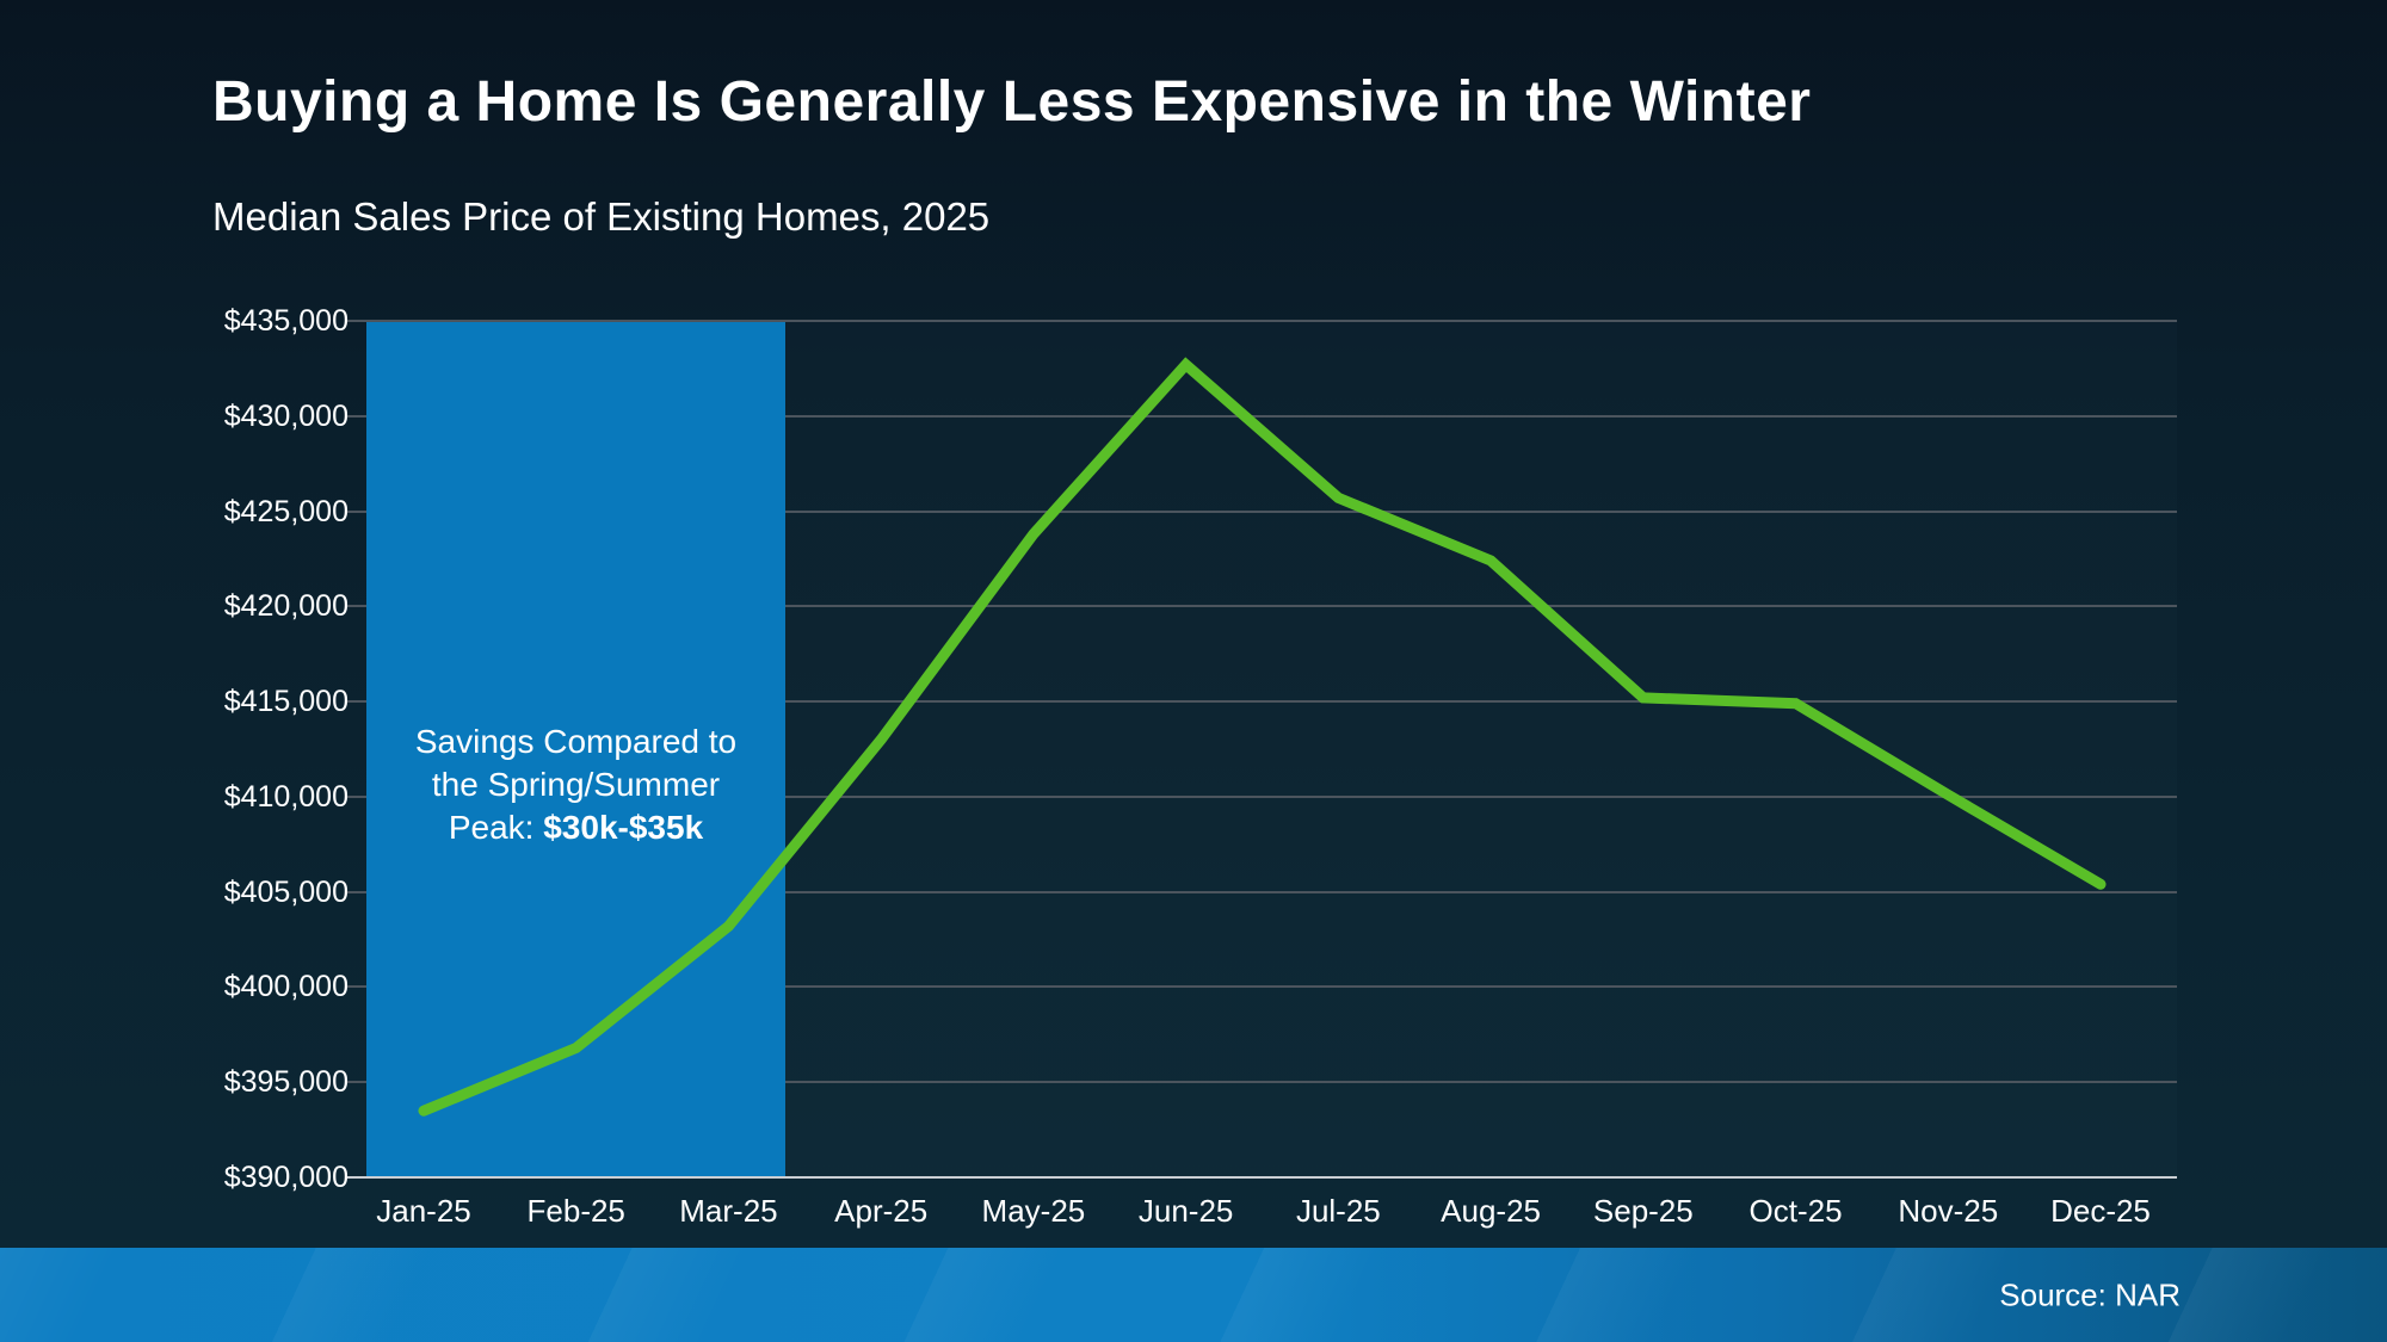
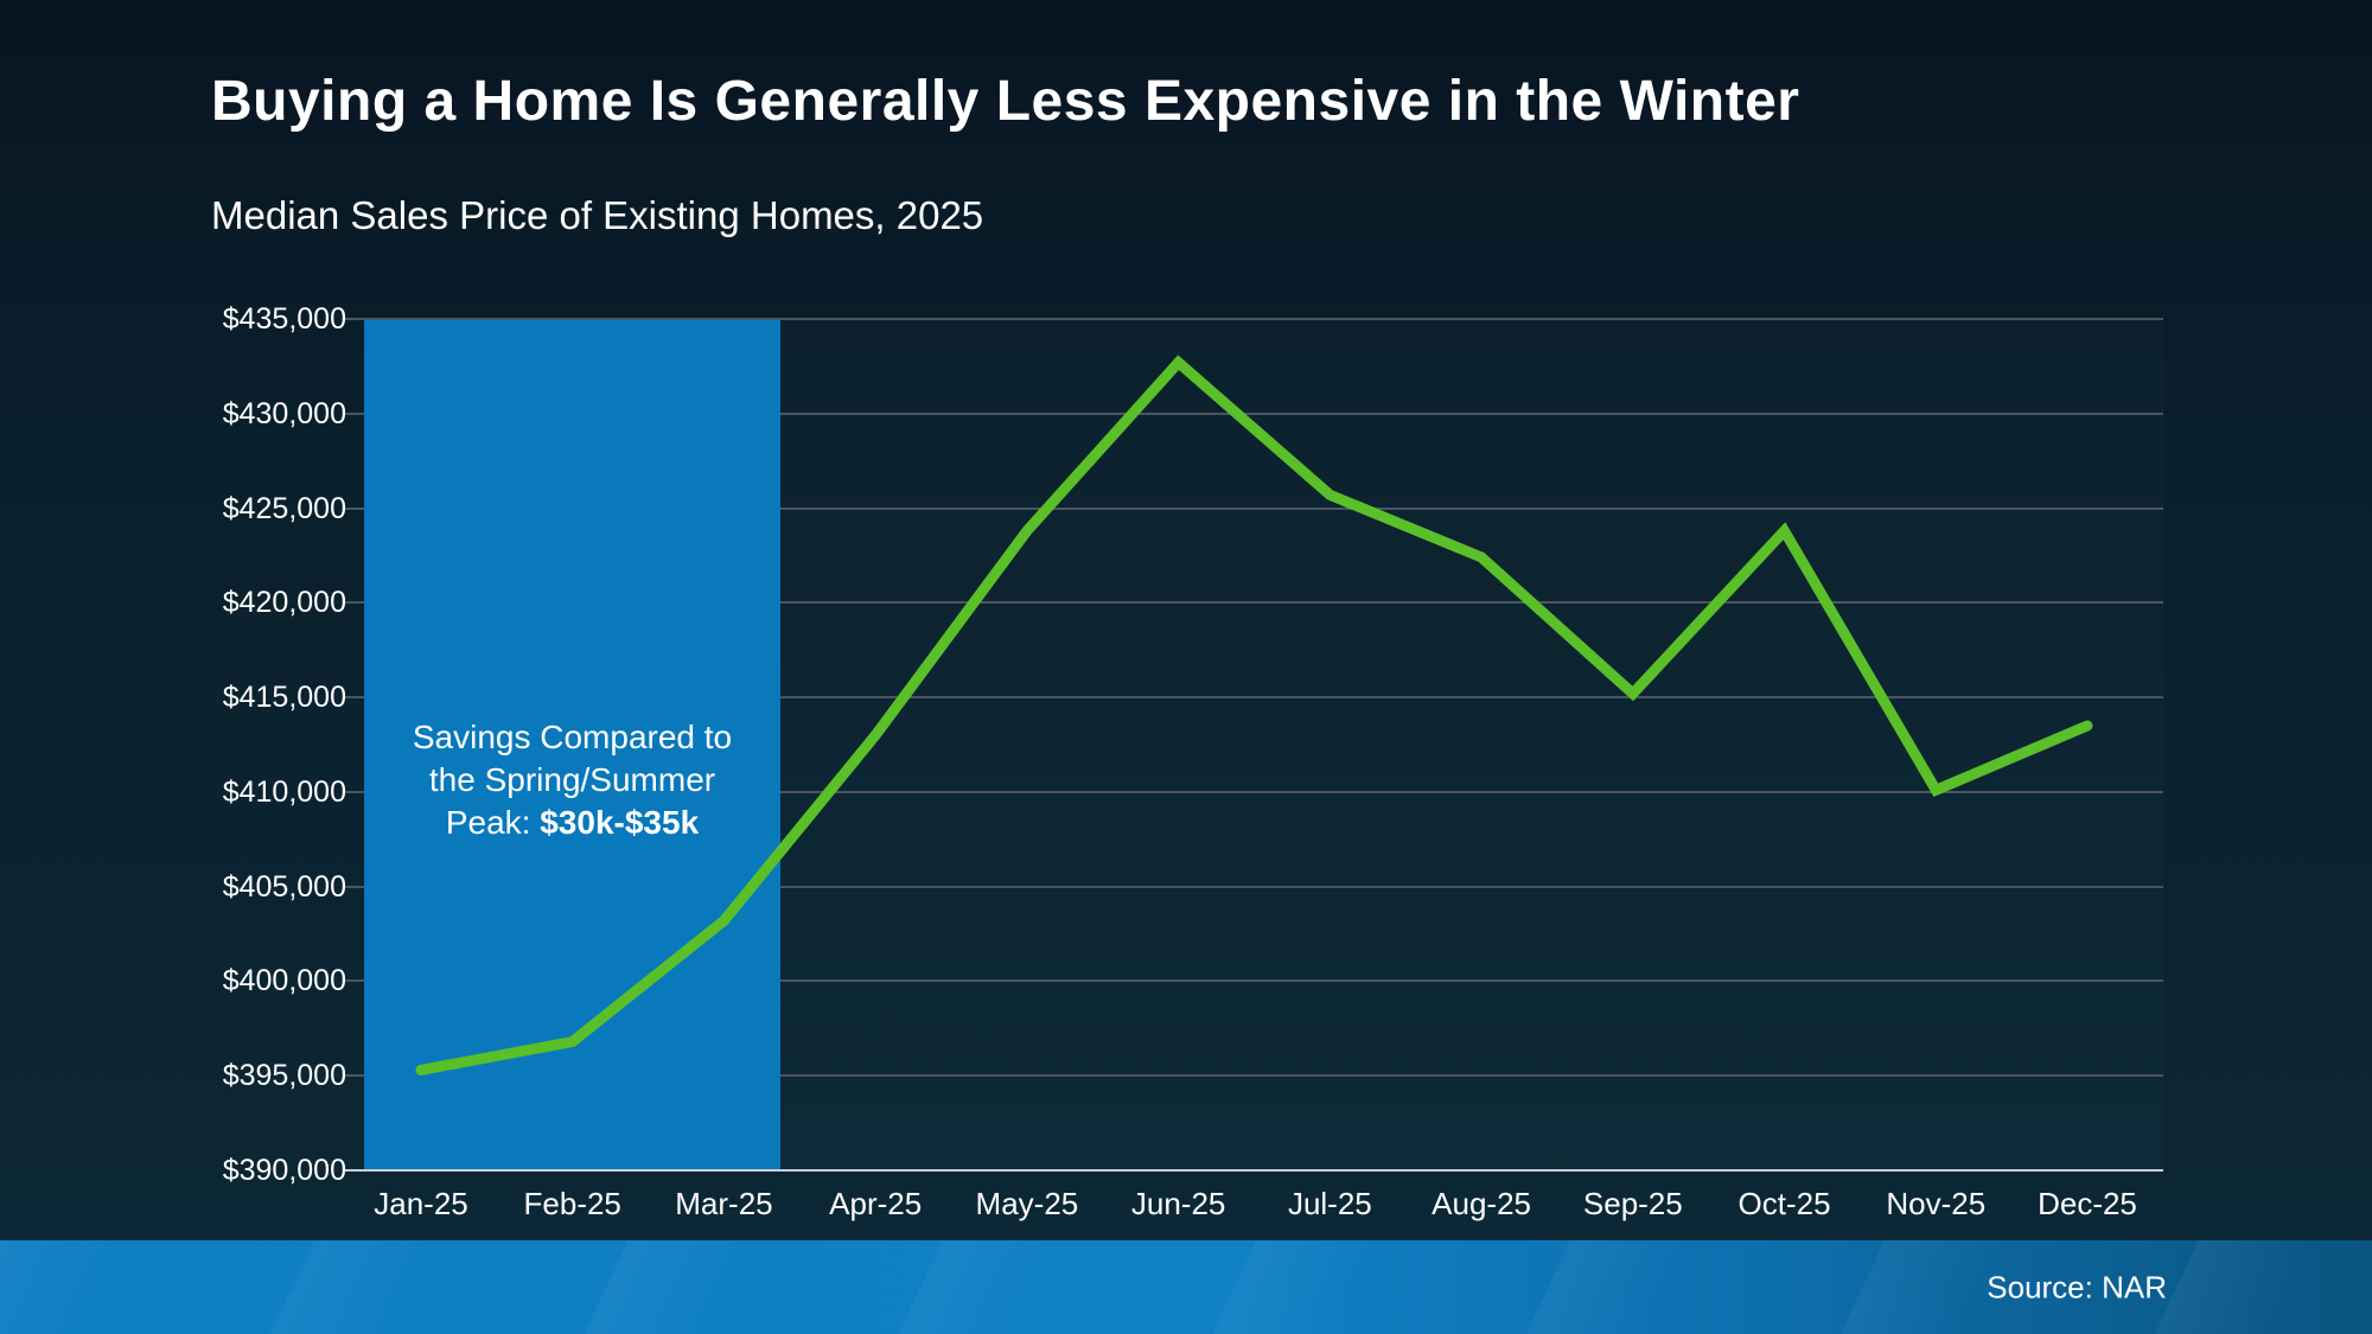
Jan-25: $393500 -> $395300
Oct-25: $414900 -> $423800
Dec-25: $405400 -> $413500
